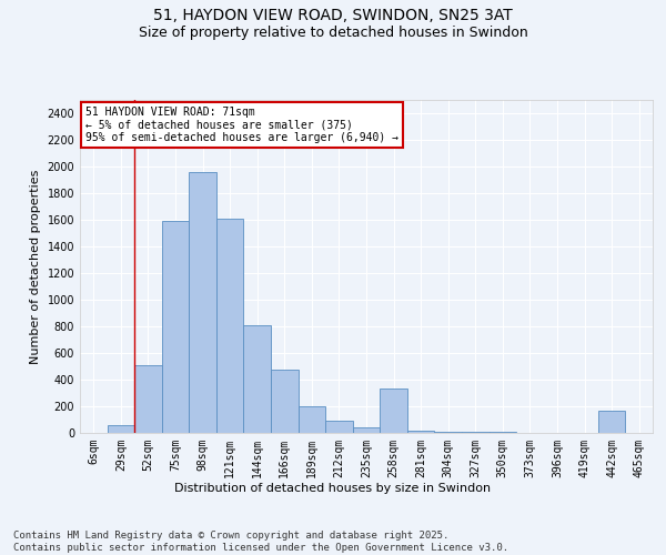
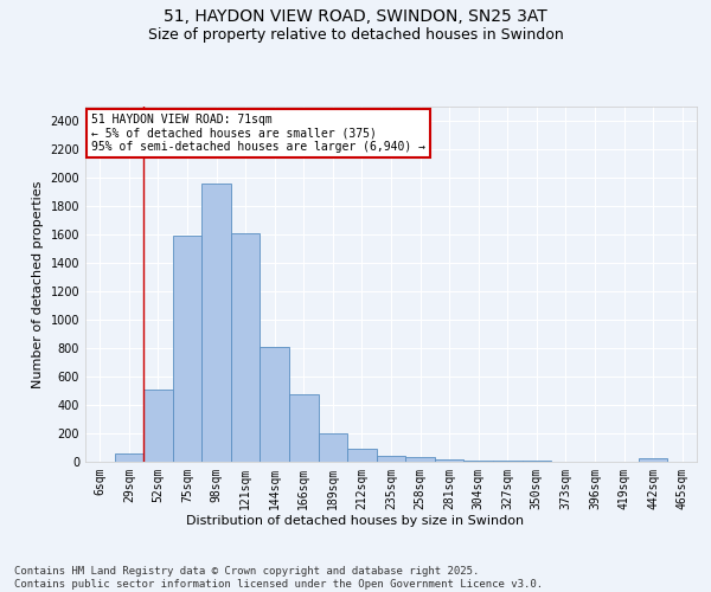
258sqm: 330 -> 30
442sqm: 170 -> 20
